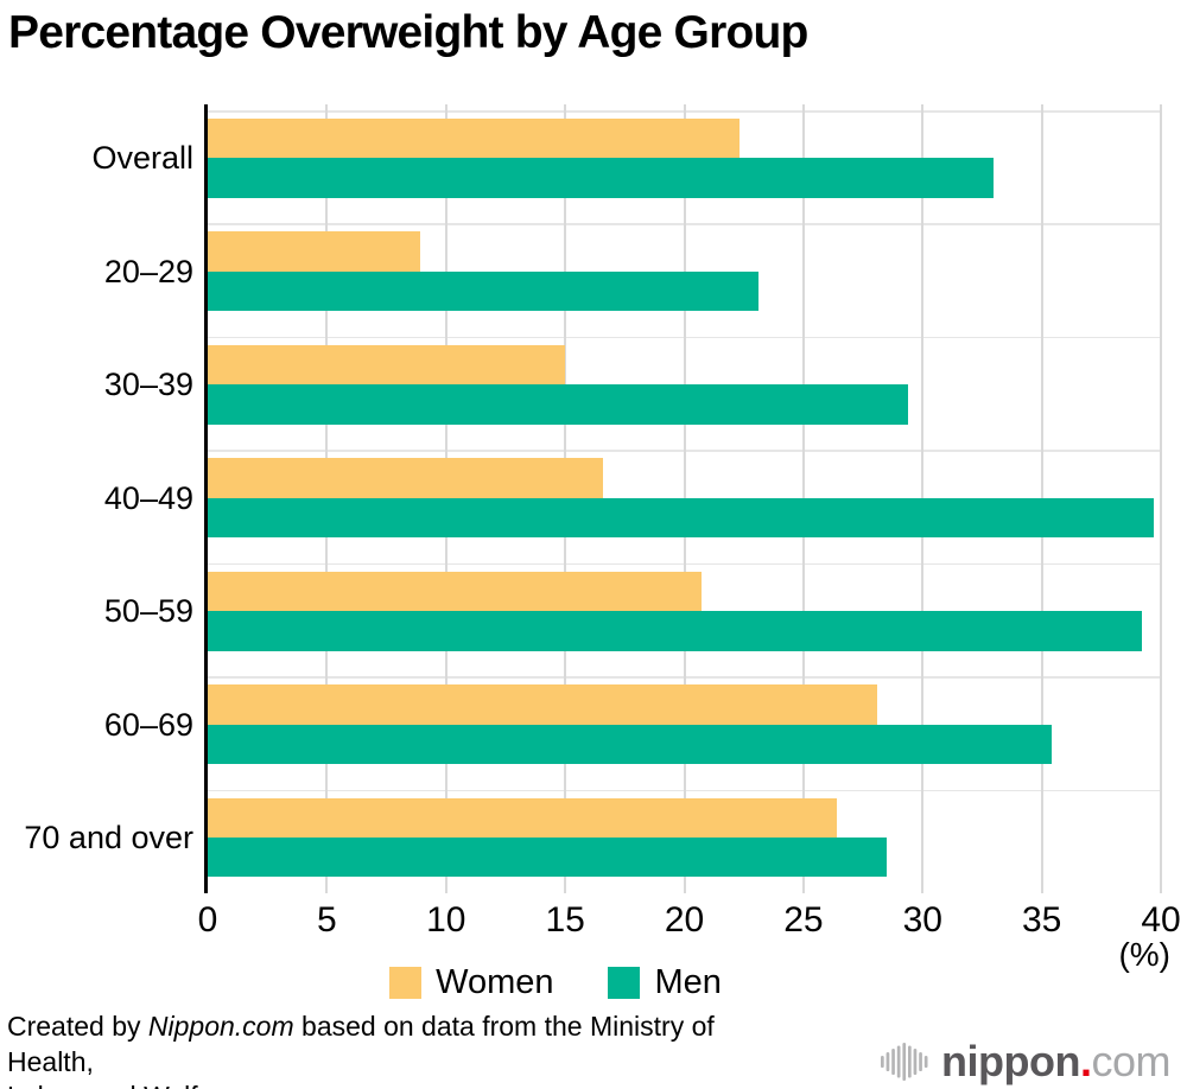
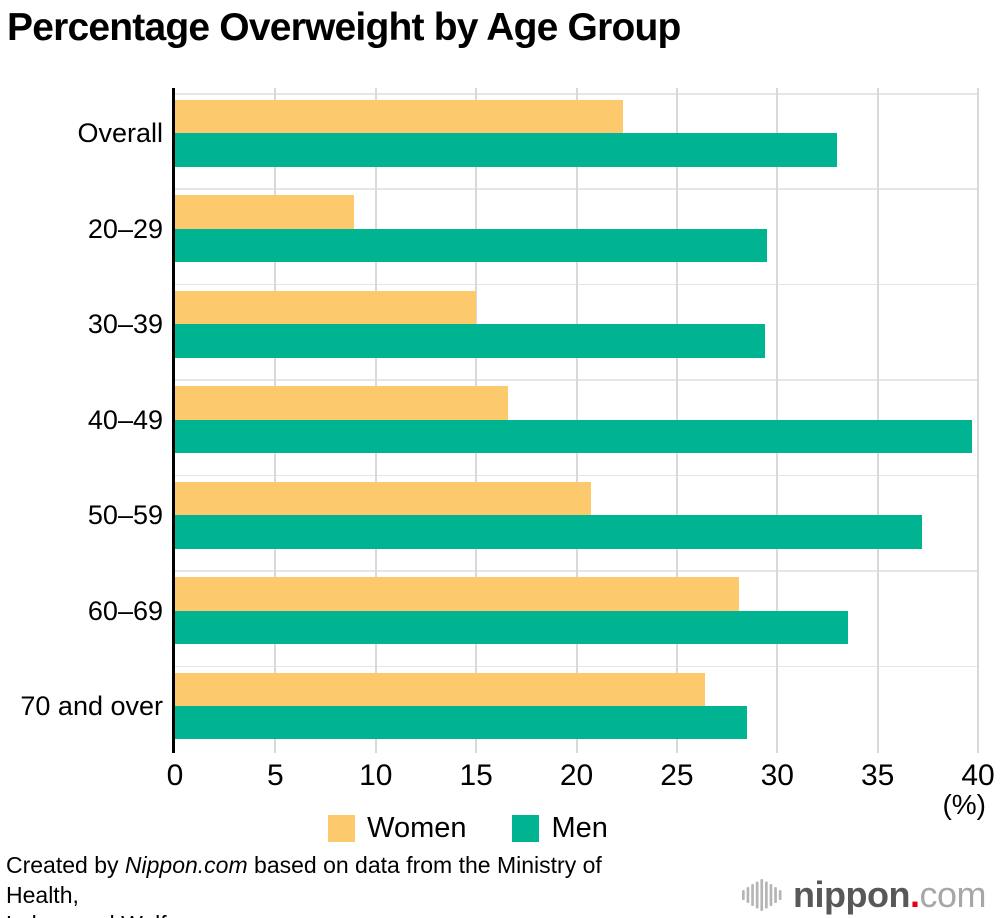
Men/20–29: 23.1 -> 29.5
Men/50–59: 39.2 -> 37.2
Men/60–69: 35.4 -> 33.5
